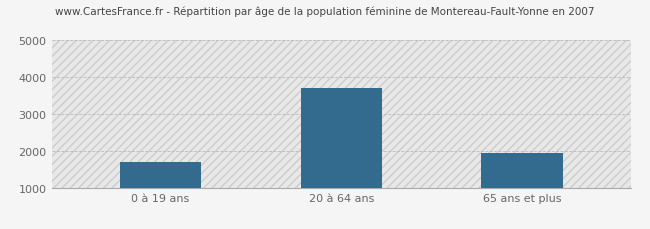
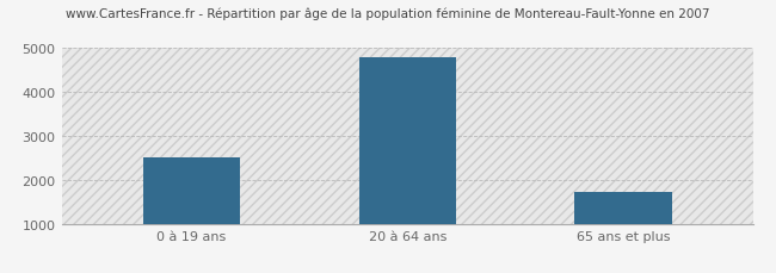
0 à 19 ans: 1700 -> 2500
20 à 64 ans: 3700 -> 4780
65 ans et plus: 1950 -> 1730
